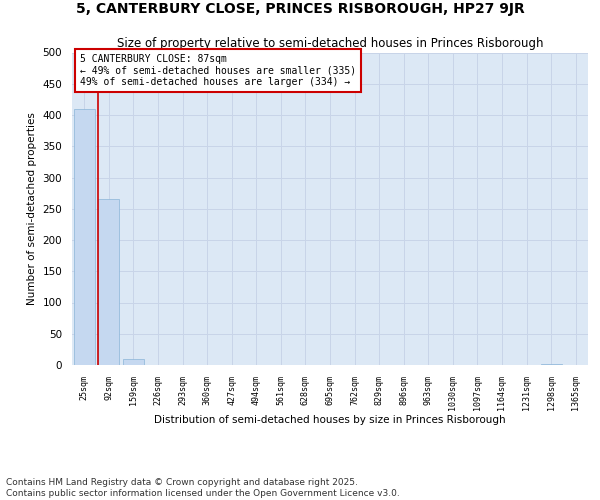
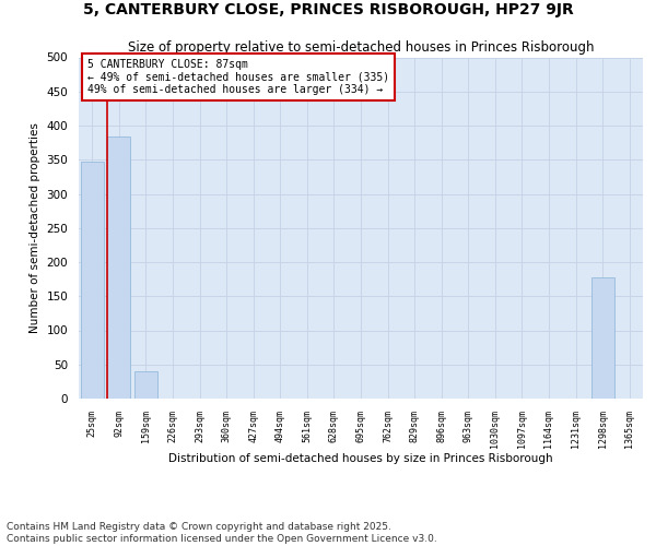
25sqm: 410 -> 348
92sqm: 265 -> 384
159sqm: 10 -> 40
1298sqm: 2 -> 178
